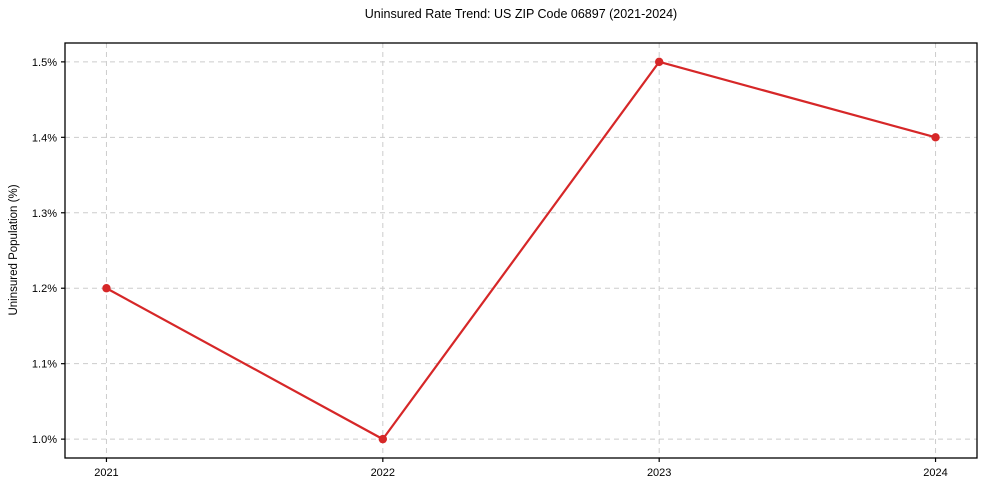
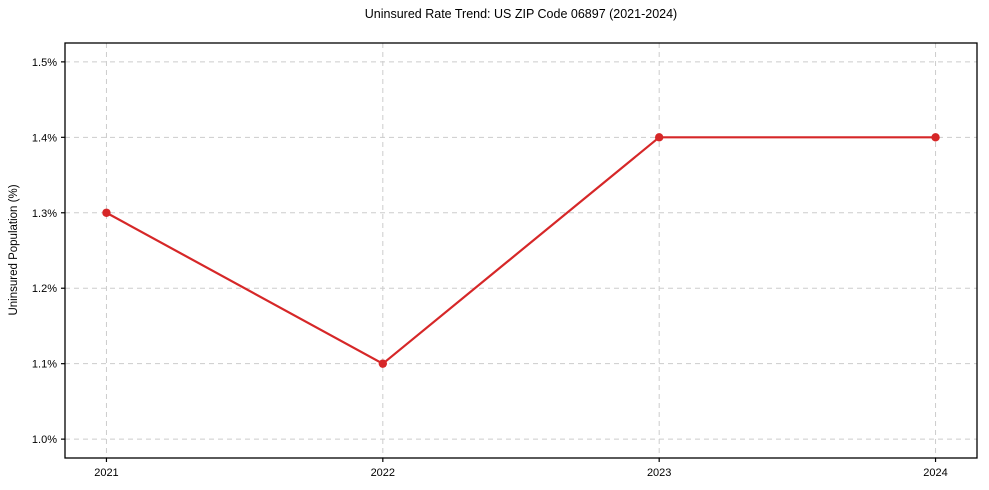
2021: 1.2% -> 1.3%
2022: 1.0% -> 1.1%
2023: 1.5% -> 1.4%
